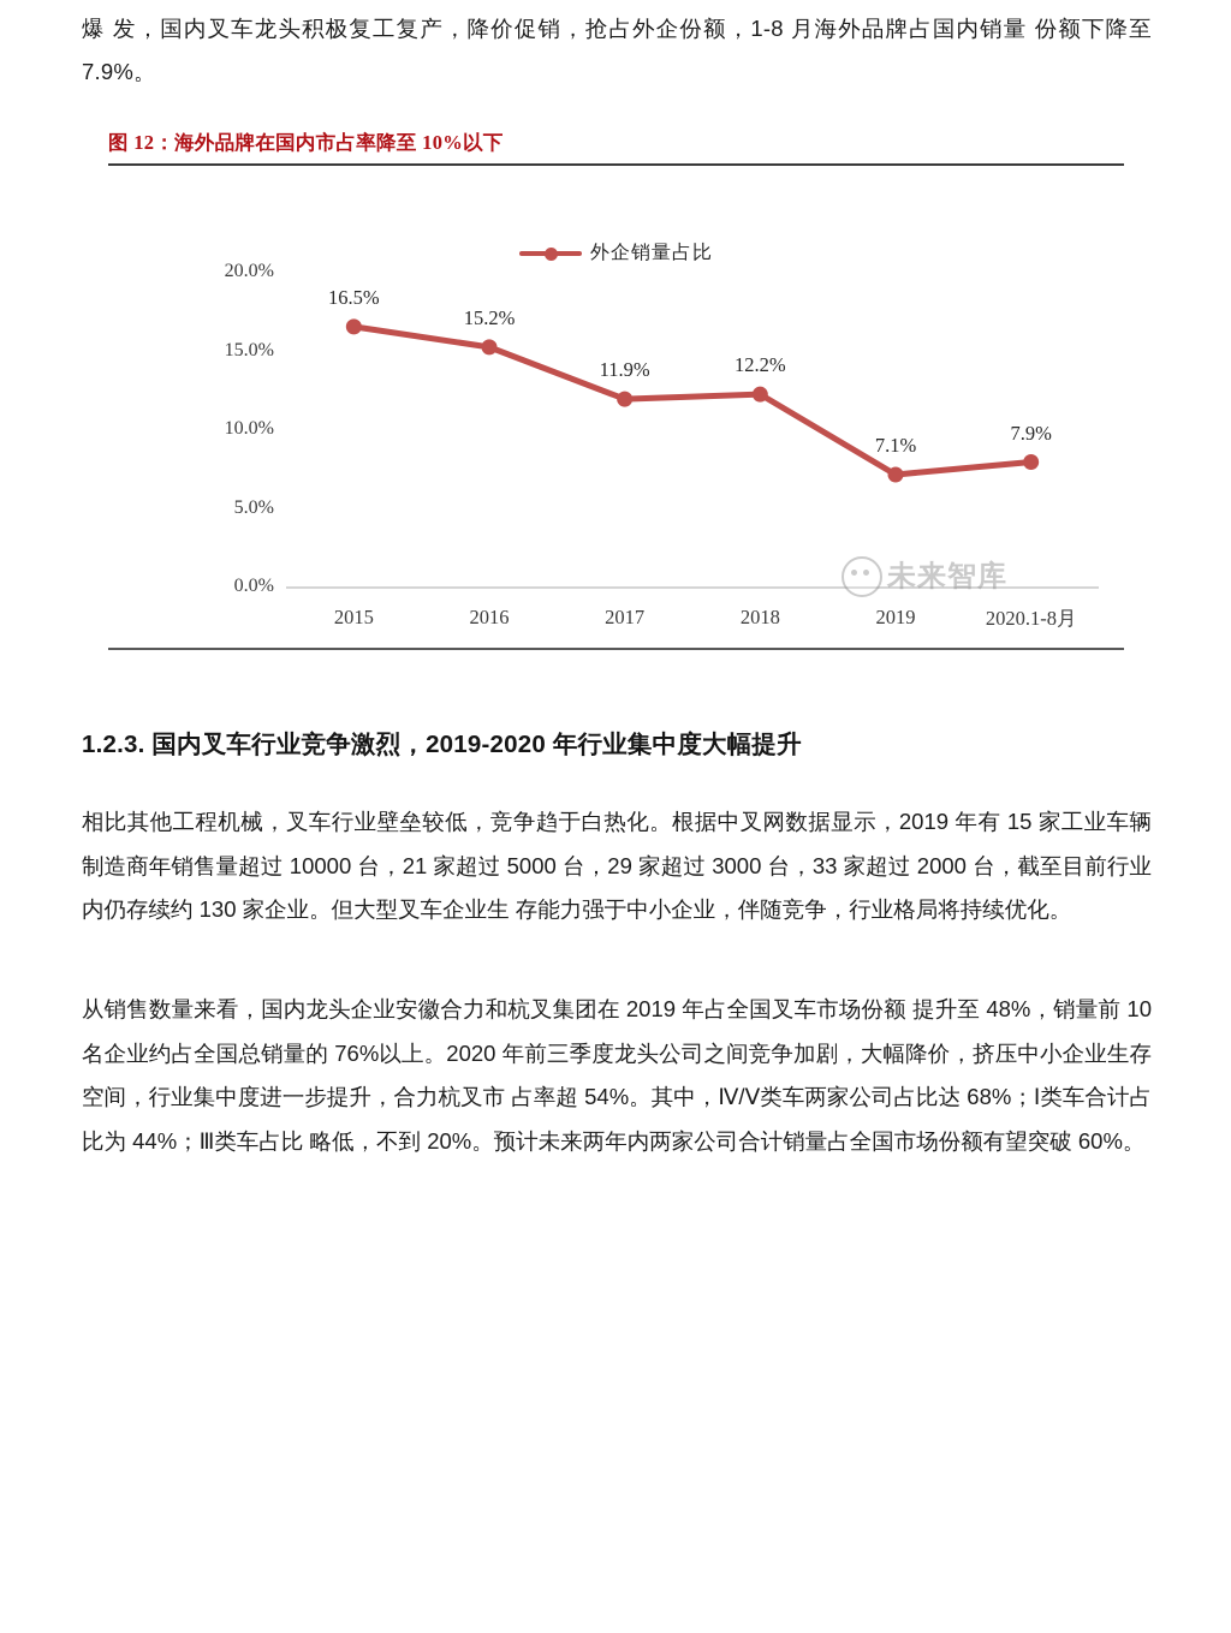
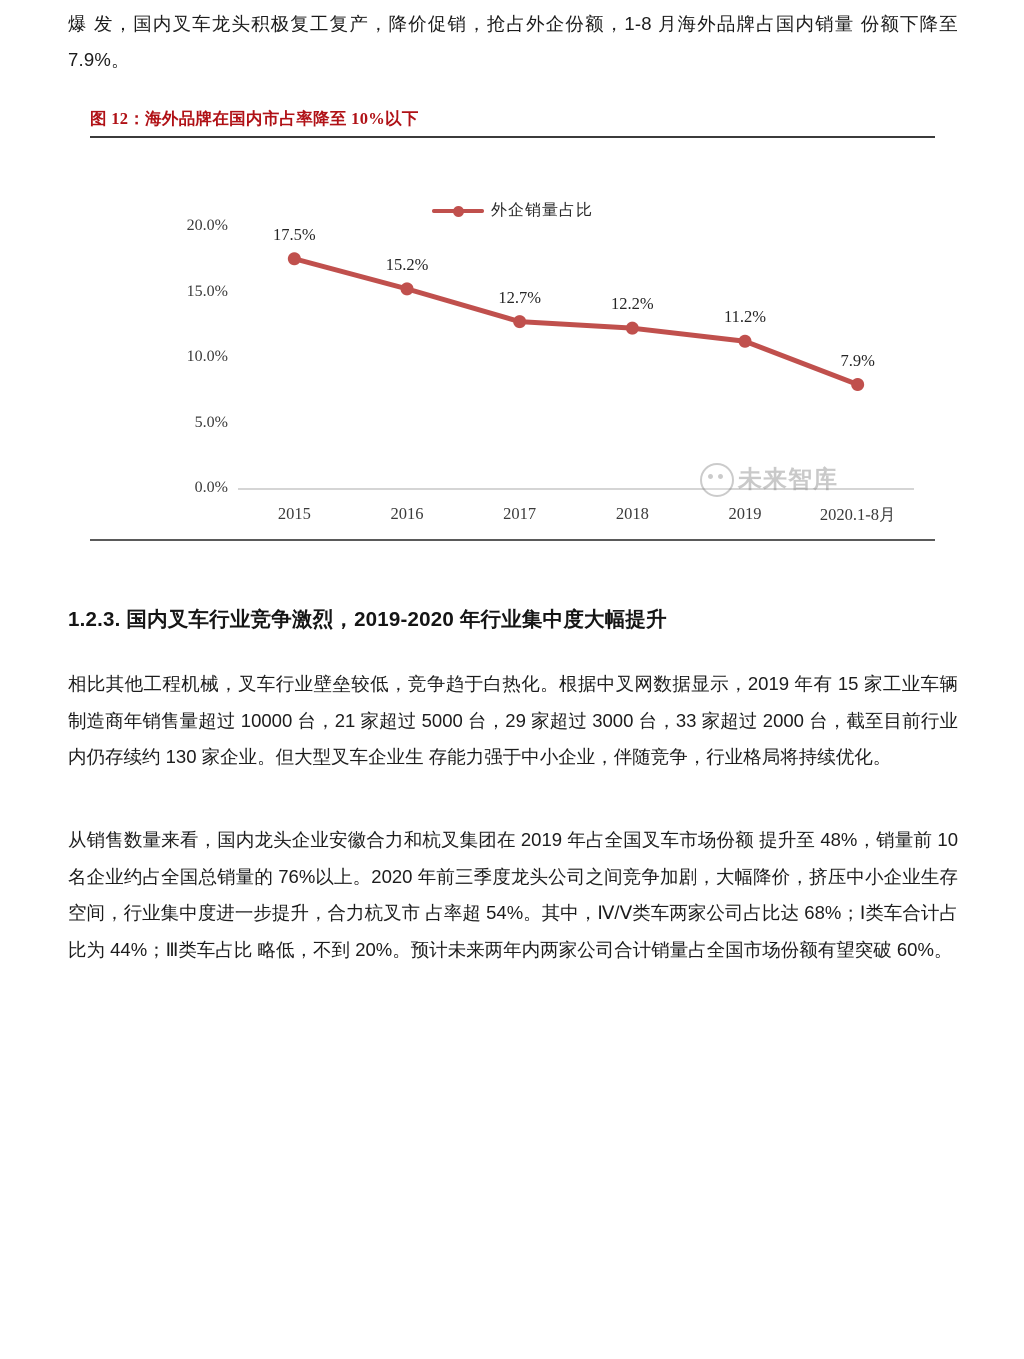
2015: 16.5% -> 17.5%
2017: 11.9% -> 12.7%
2019: 7.1% -> 11.2%
